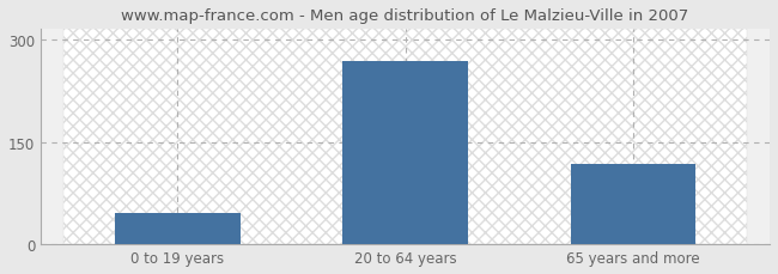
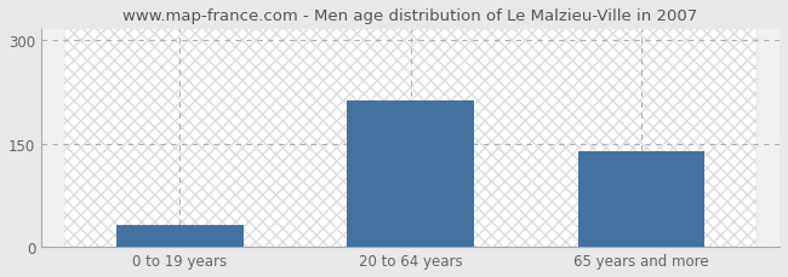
0 to 19 years: 46 -> 32
20 to 64 years: 268 -> 212
65 years and more: 118 -> 138
